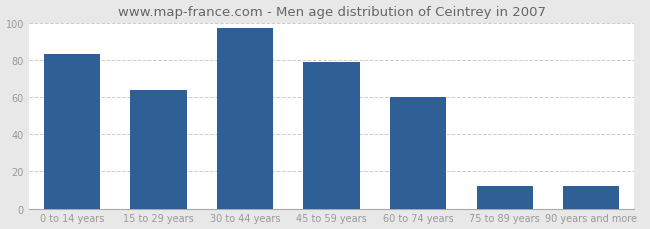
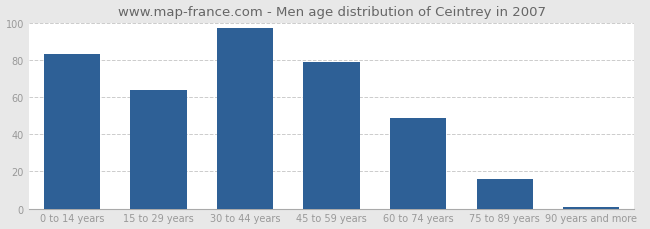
60 to 74 years: 60 -> 49
75 to 89 years: 12 -> 16
90 years and more: 12 -> 1
